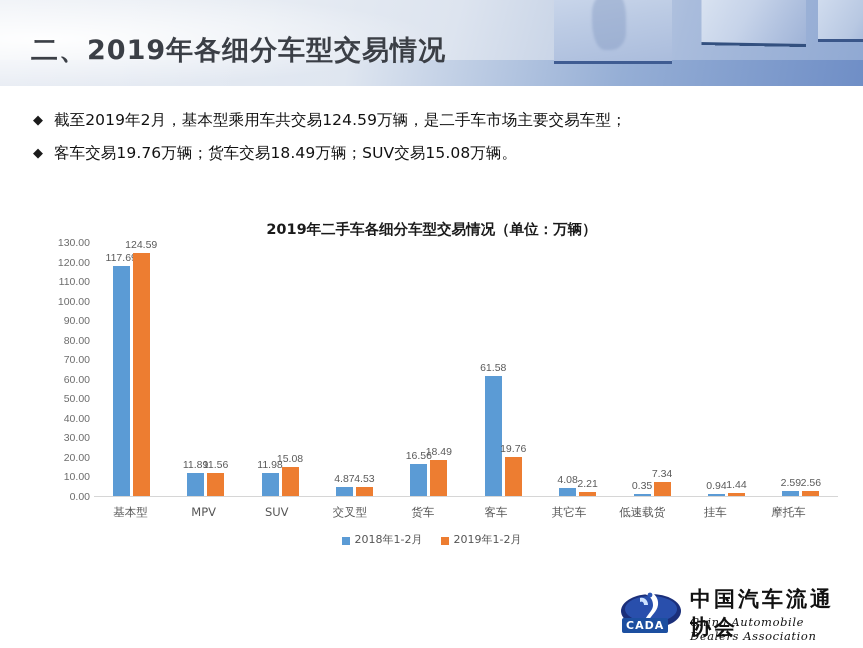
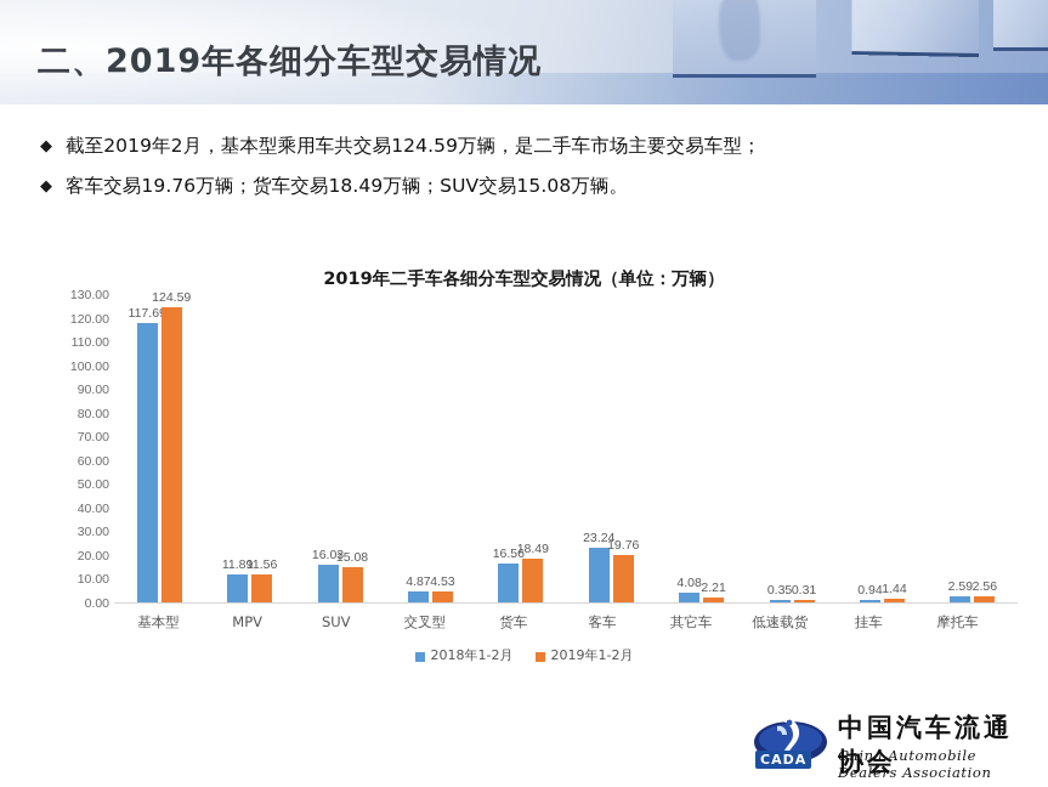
2018年1-2月/SUV: 11.98 -> 16.03
2018年1-2月/客车: 61.58 -> 23.24
2019年1-2月/低速载货: 7.34 -> 0.31
